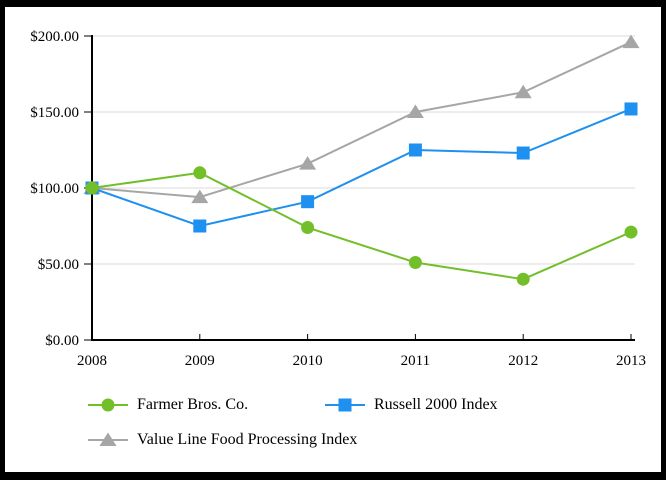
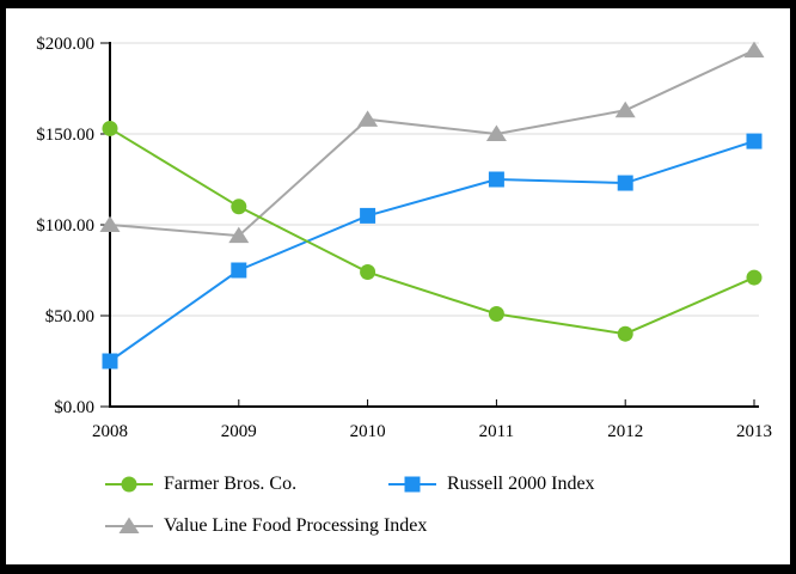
Farmer Bros. Co./2008: $100 -> $153
Russell 2000 Index/2008: $100 -> $25
Russell 2000 Index/2010: $91 -> $105
Value Line Food Processing Index/2010: $116 -> $158
Russell 2000 Index/2013: $152 -> $146
